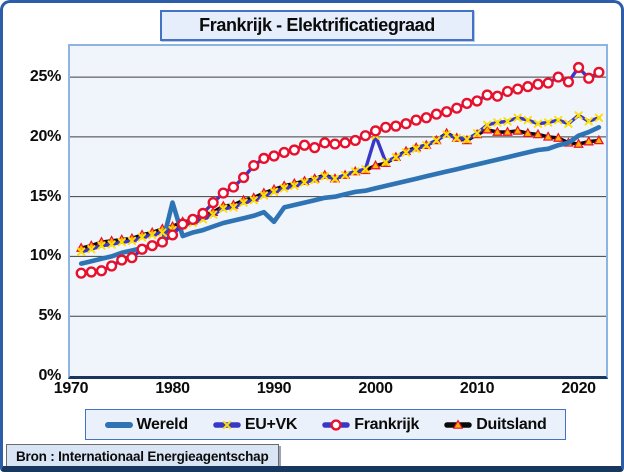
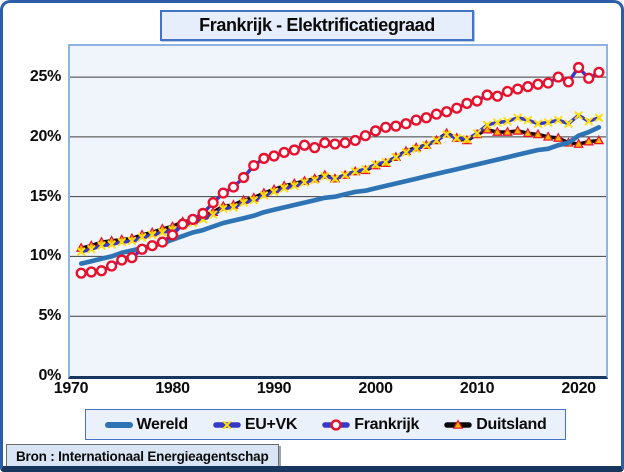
Wereld/1980: 14.5% -> 11.4%
Wereld/1990: 12.9% -> 13.9%
EU+VK/2000: 20.1% -> 17.7%
